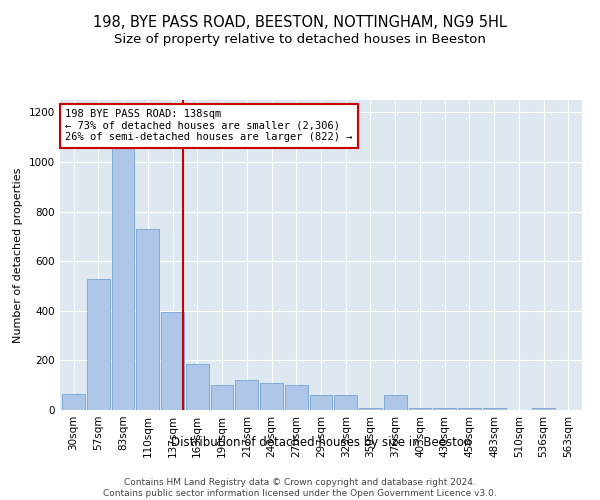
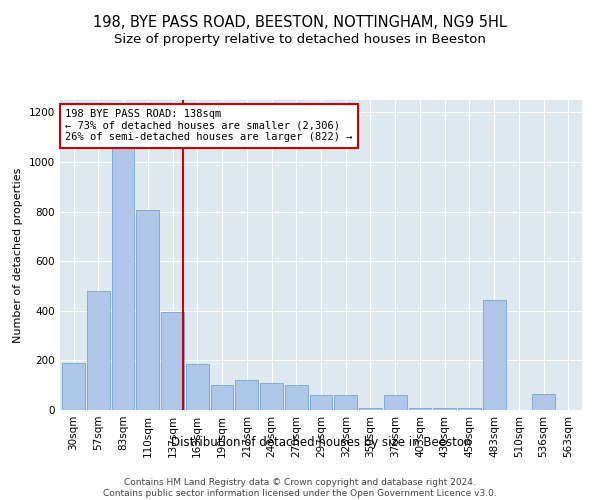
30sqm: 65 -> 190
57sqm: 530 -> 480
110sqm: 730 -> 805
483sqm: 10 -> 445
536sqm: 10 -> 65
